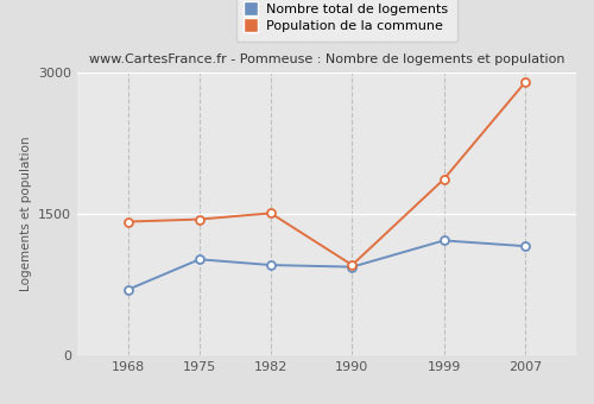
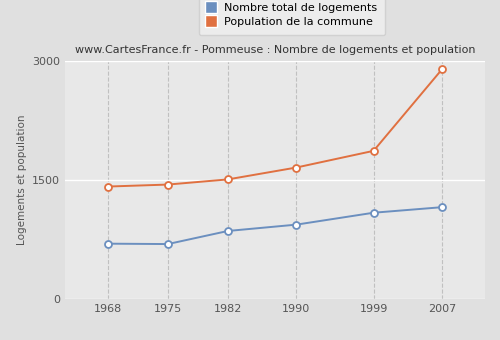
Nombre total de logements/1975: 1020 -> 700
Nombre total de logements/1982: 960 -> 860
Population de la commune/1990: 960 -> 1660
Nombre total de logements/1999: 1220 -> 1090
